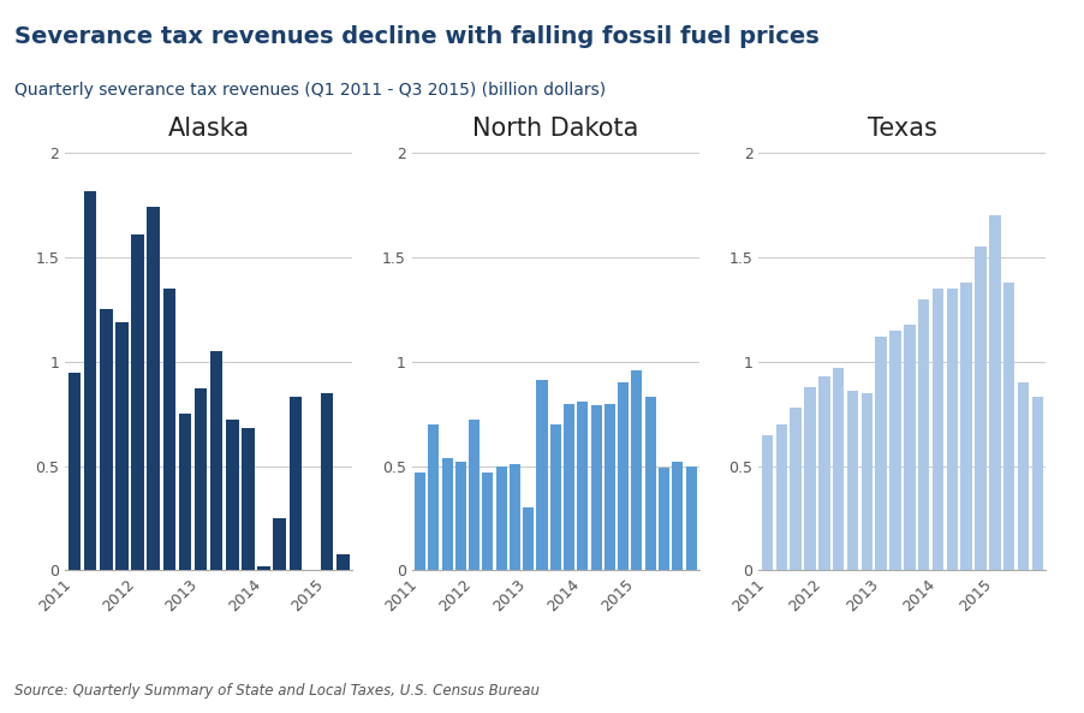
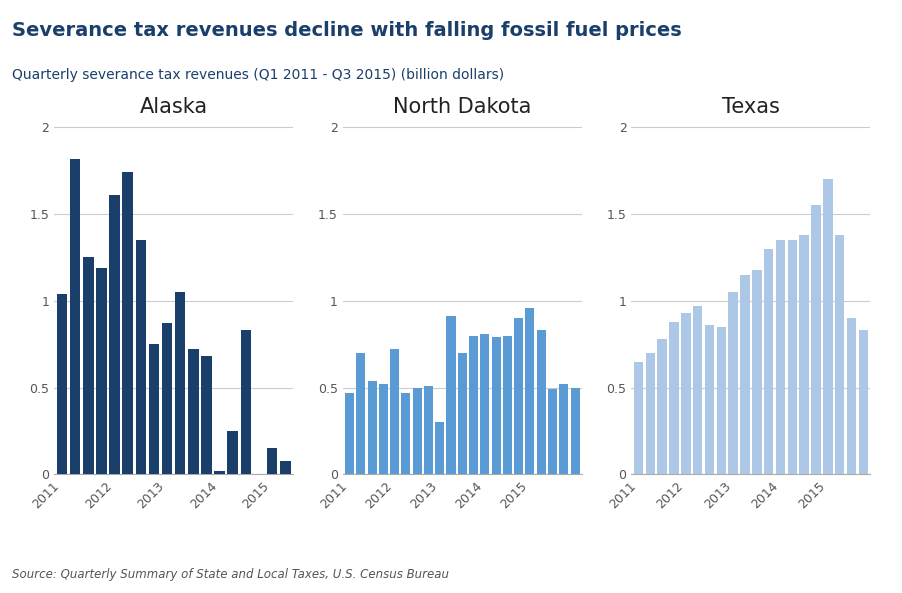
Alaska/2011: 0.95 -> 1.04
Alaska/2015: 0.85 -> 0.15
Texas/2013: 1.12 -> 1.05
